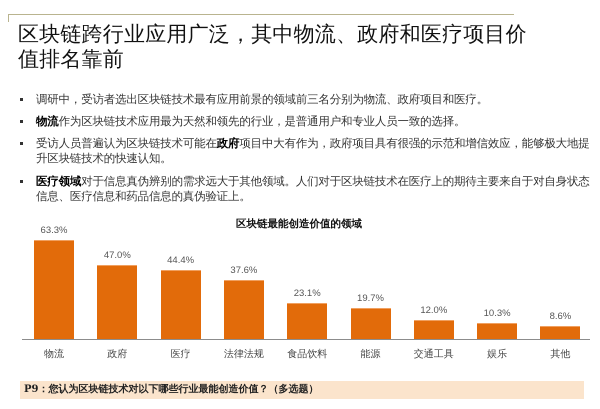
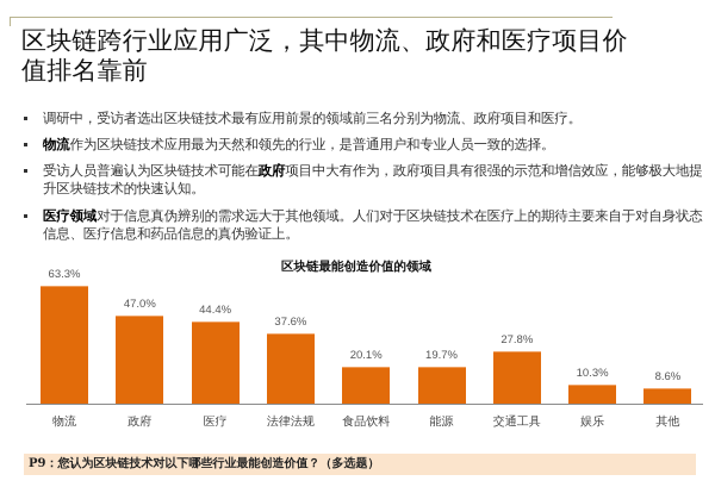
食品饮料: 23.1% -> 20.1%
交通工具: 12.0% -> 27.8%
